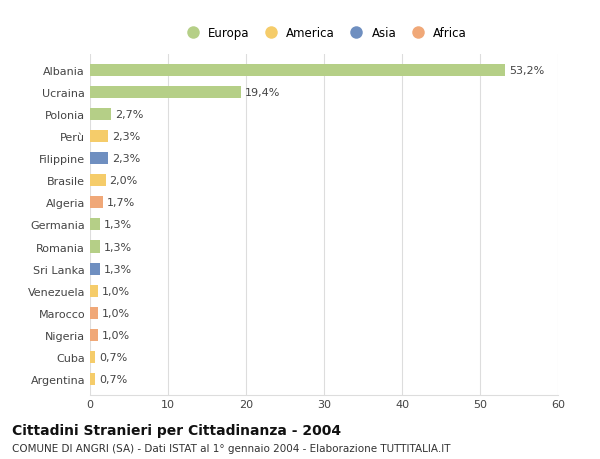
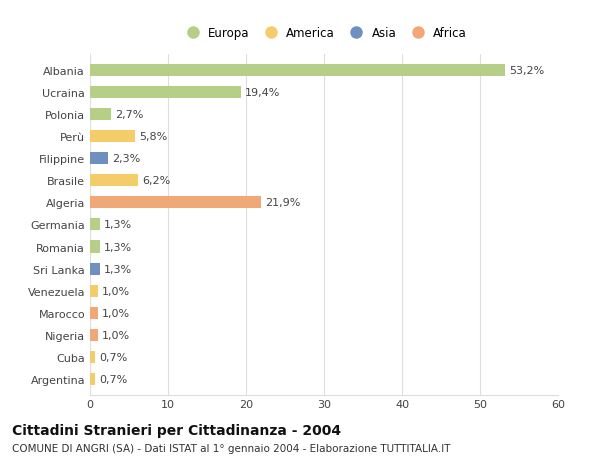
Perù: 2,3% -> 5,8%
Brasile: 2,0% -> 6,2%
Algeria: 1,7% -> 21,9%
